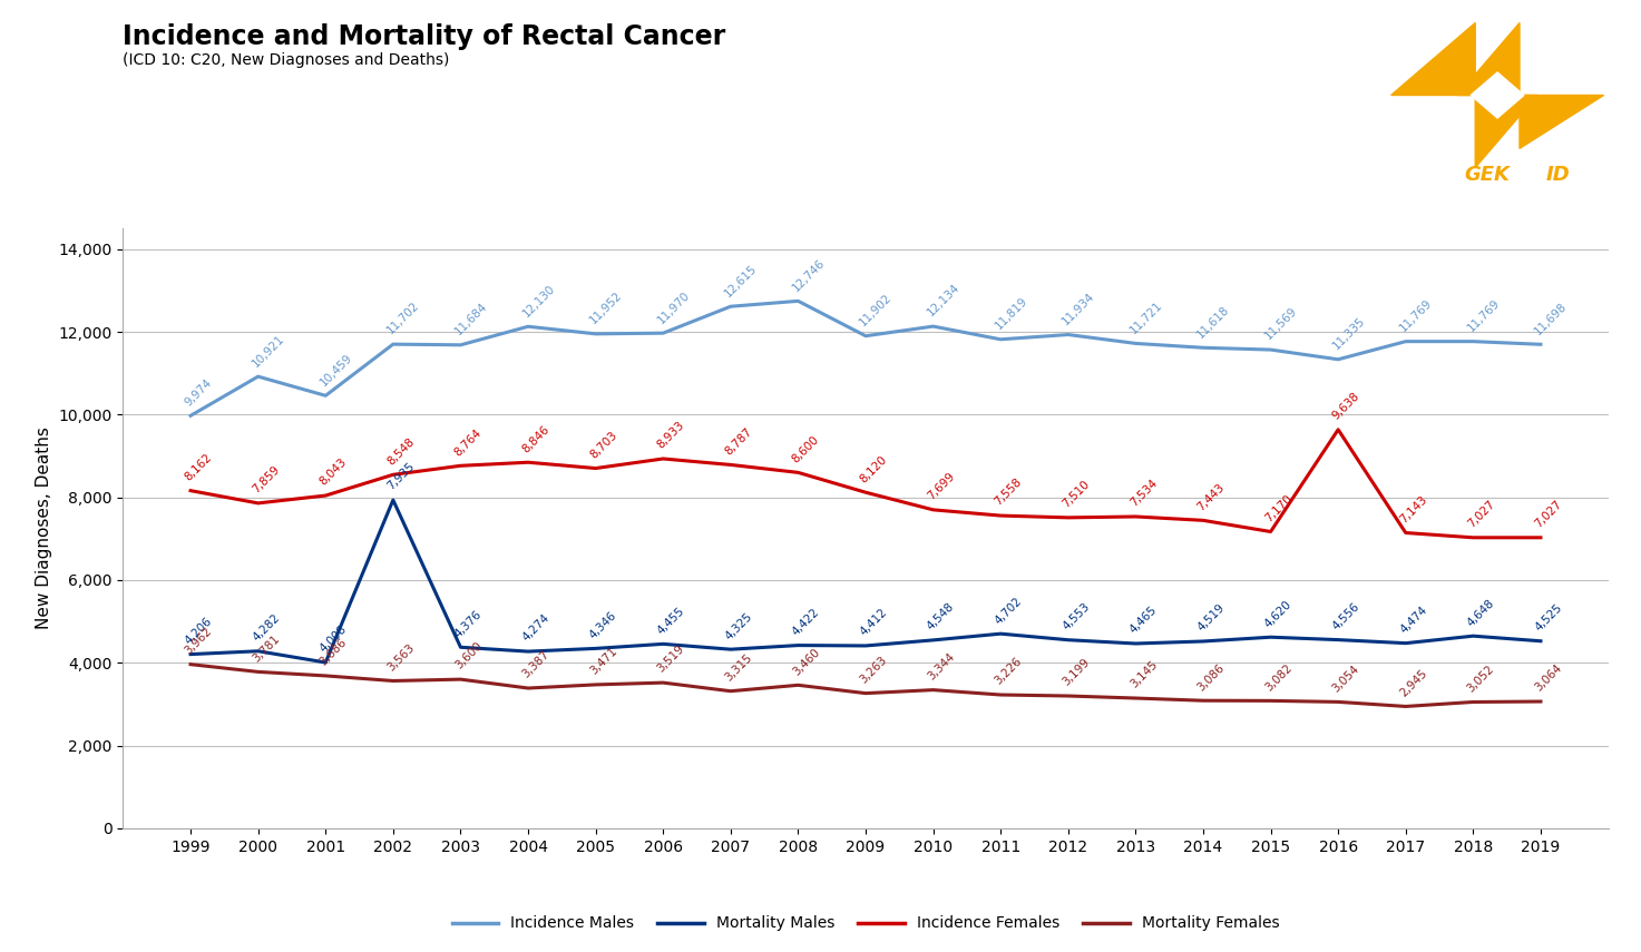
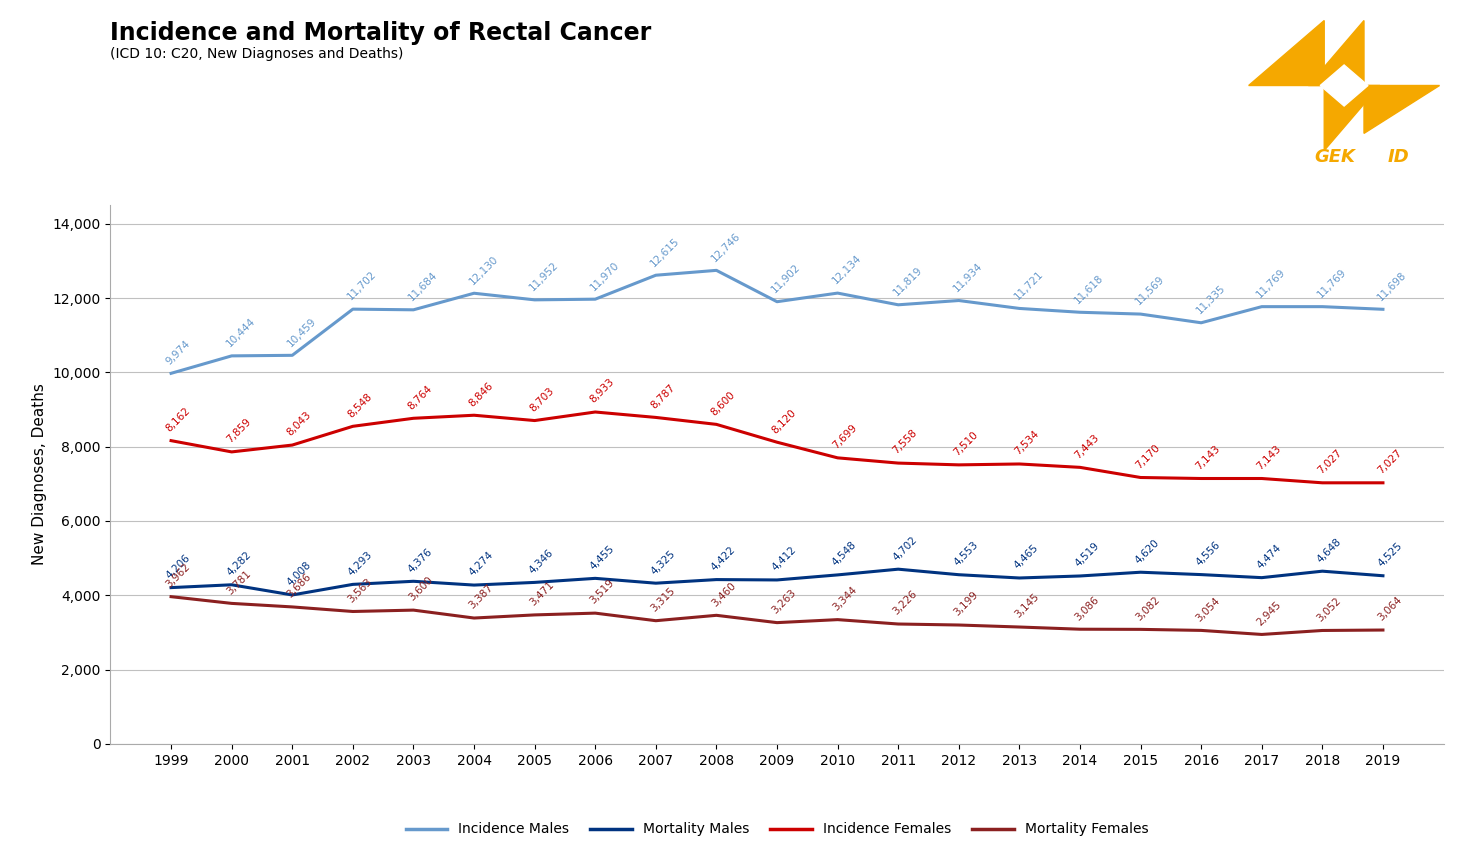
Incidence Males/2000: 10,921 -> 10,444
Mortality Males/2002: 7,935 -> 4,293
Incidence Females/2016: 9,638 -> 7,143
